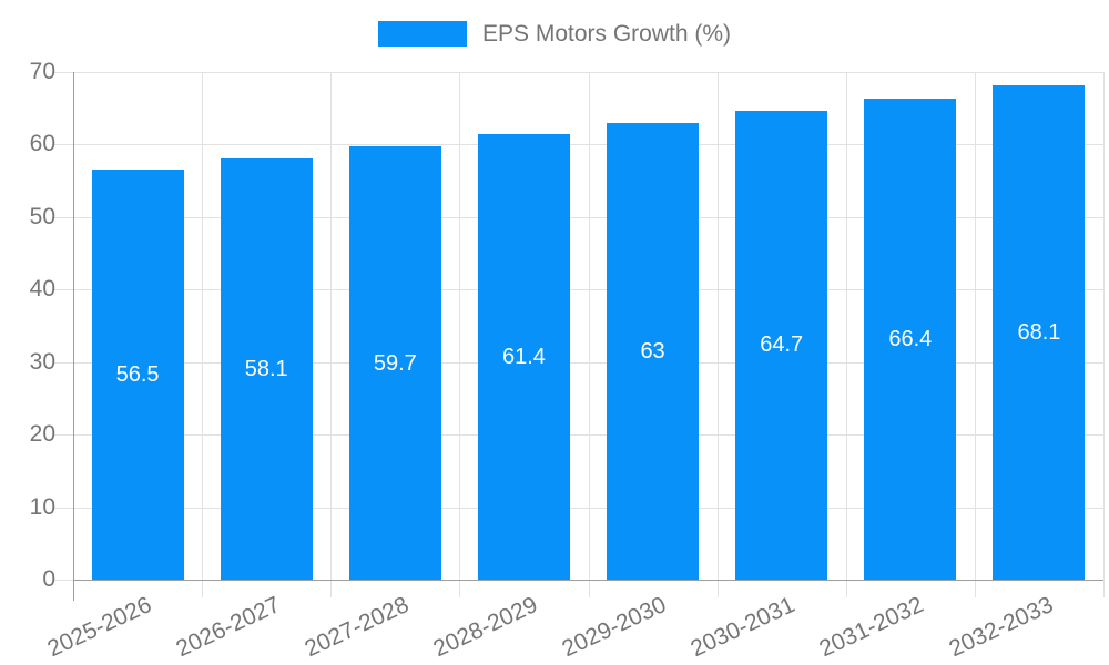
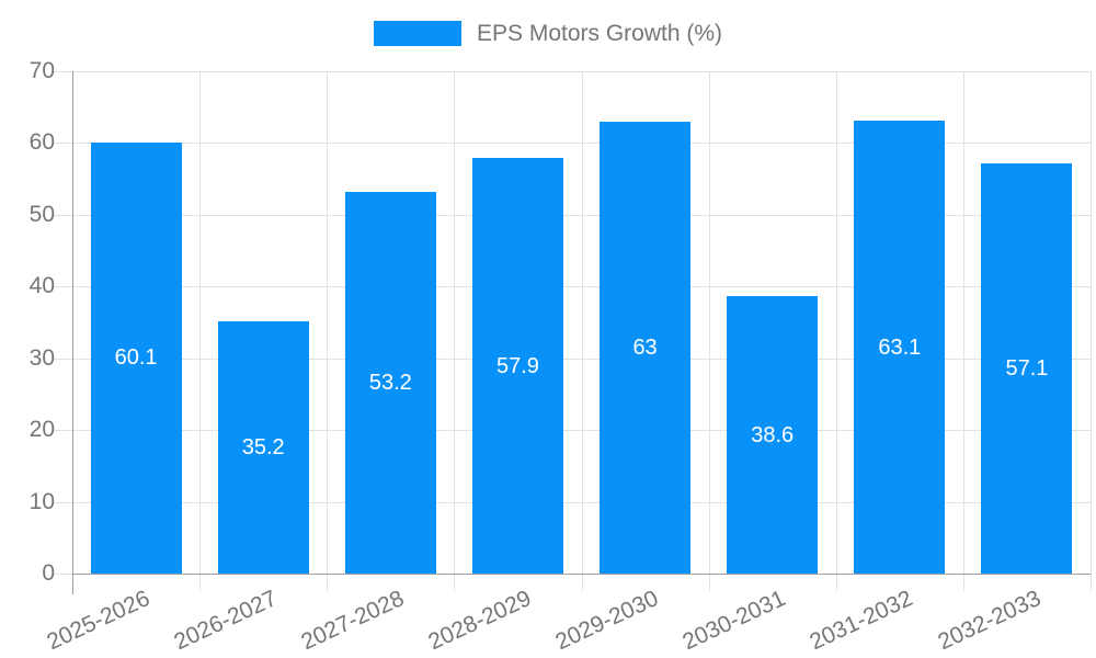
2025-2026: 56.5 -> 60.1
2026-2027: 58.1 -> 35.2
2027-2028: 59.7 -> 53.2
2028-2029: 61.4 -> 57.9
2030-2031: 64.7 -> 38.6
2031-2032: 66.4 -> 63.1
2032-2033: 68.1 -> 57.1
